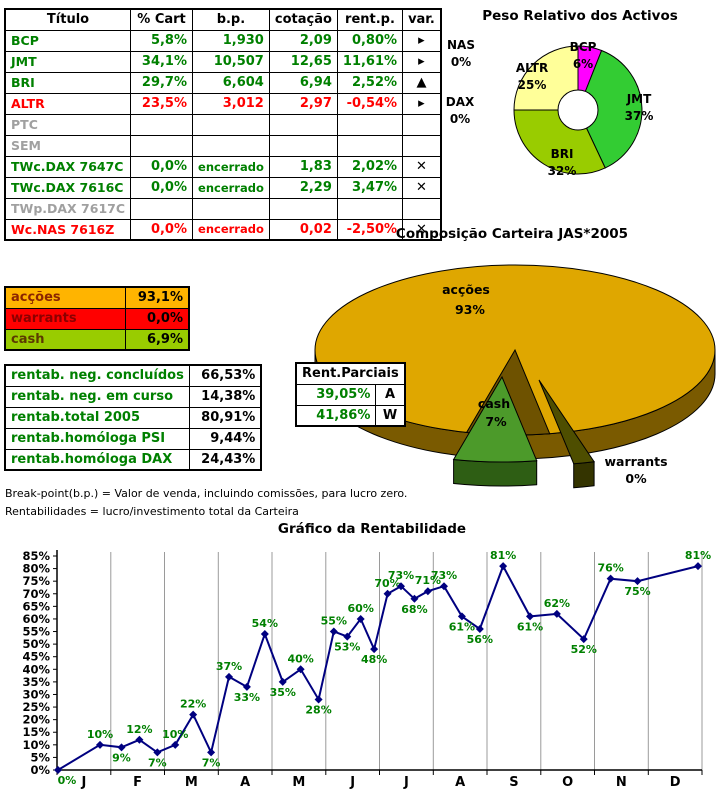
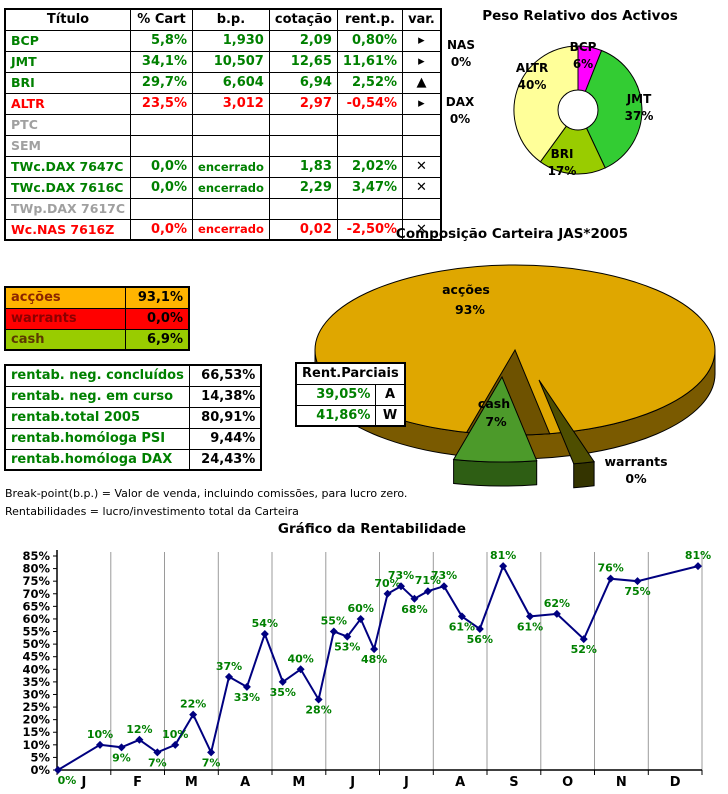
Peso Relativo dos Activos/BRI: 32% -> 17%
Peso Relativo dos Activos/ALTR: 25% -> 40%
